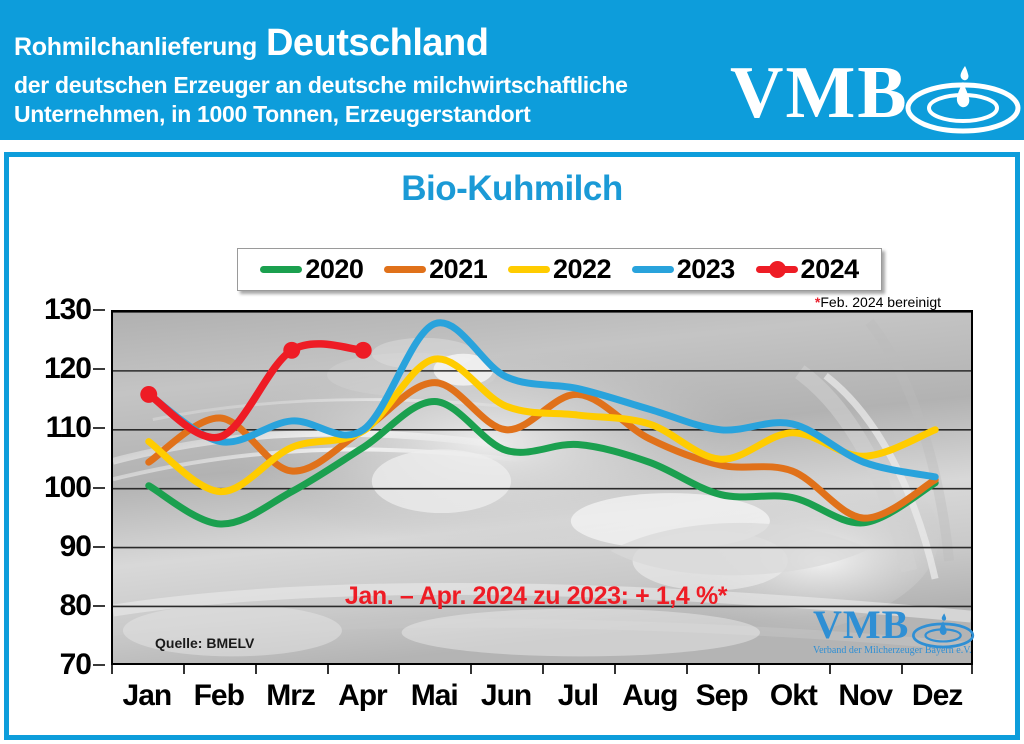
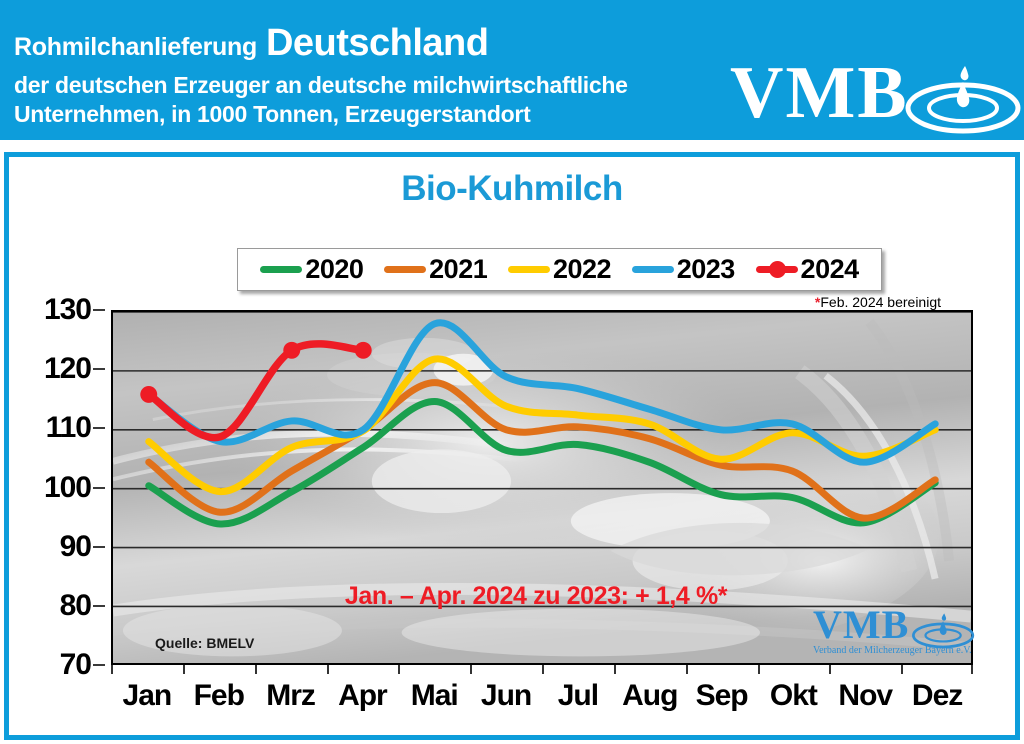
2021/Feb: 112 -> 96
2021/Jul: 116 -> 110
2023/Dez: 102 -> 111
